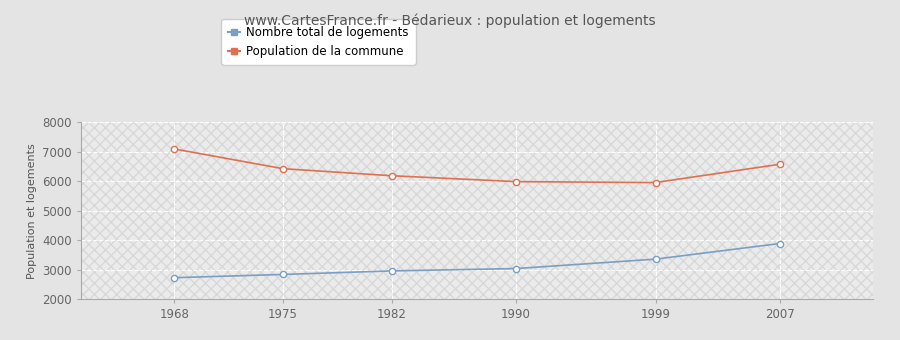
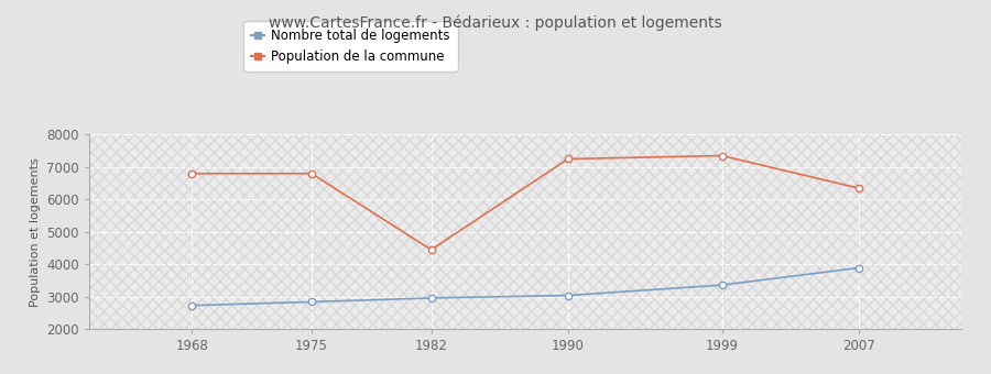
Population de la commune/1968: 7100 -> 6800
Population de la commune/1975: 6430 -> 6800
Population de la commune/1982: 6190 -> 4450
Population de la commune/1990: 5990 -> 7250
Population de la commune/1999: 5960 -> 7350
Population de la commune/2007: 6580 -> 6350
